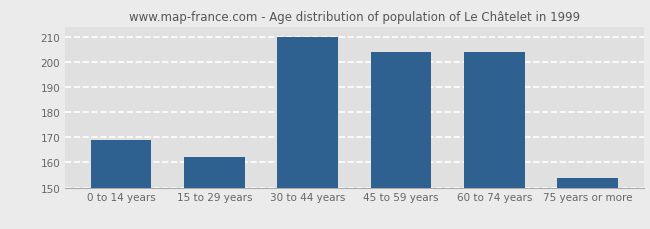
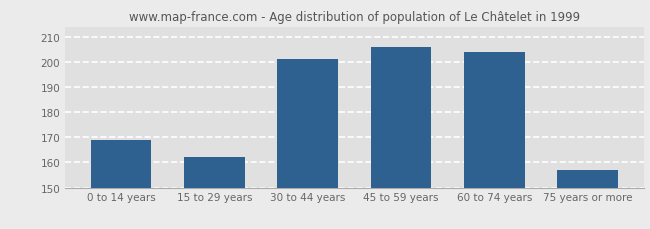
30 to 44 years: 210 -> 201
45 to 59 years: 204 -> 206
75 years or more: 154 -> 157
